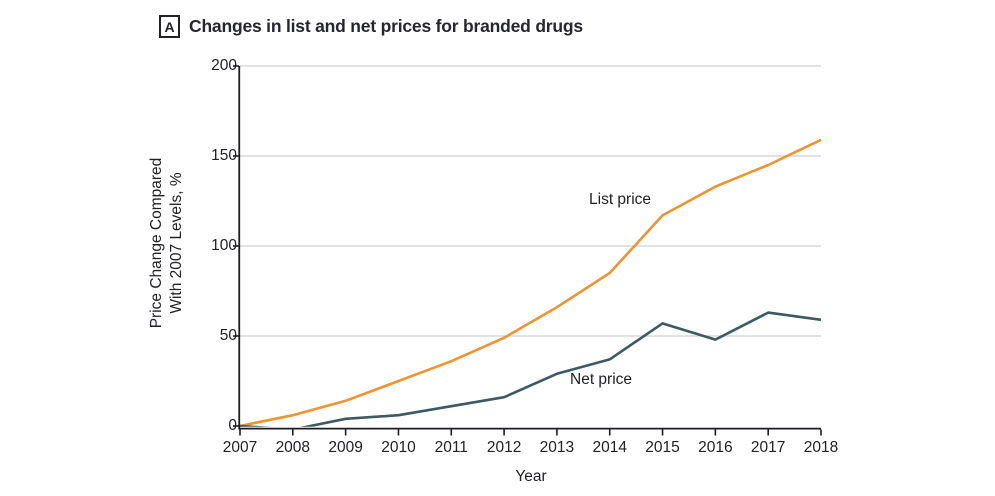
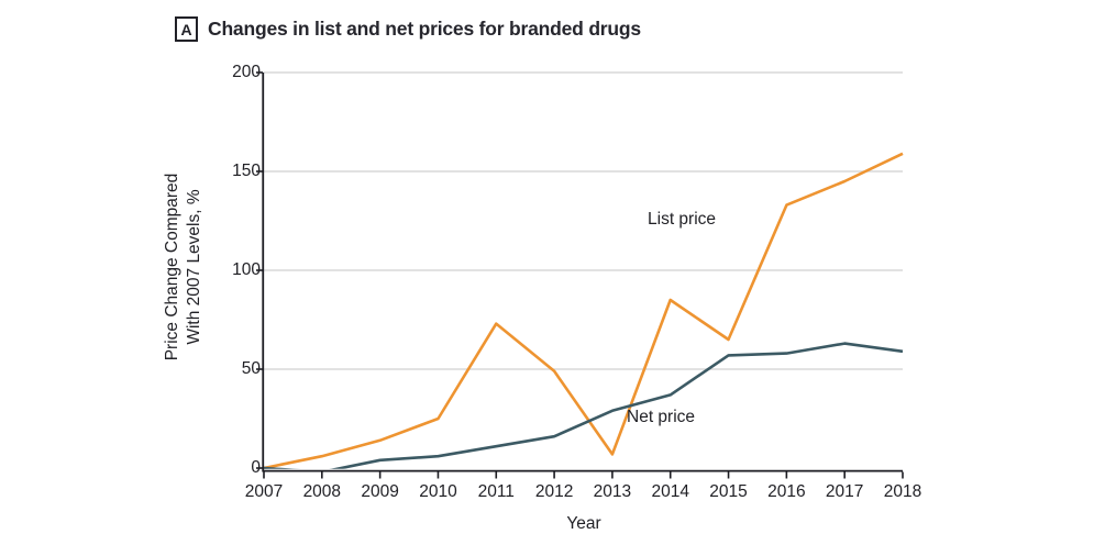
List price/2011: 36 -> 73
List price/2013: 66 -> 7
List price/2015: 117 -> 65
Net price/2016: 48 -> 58
